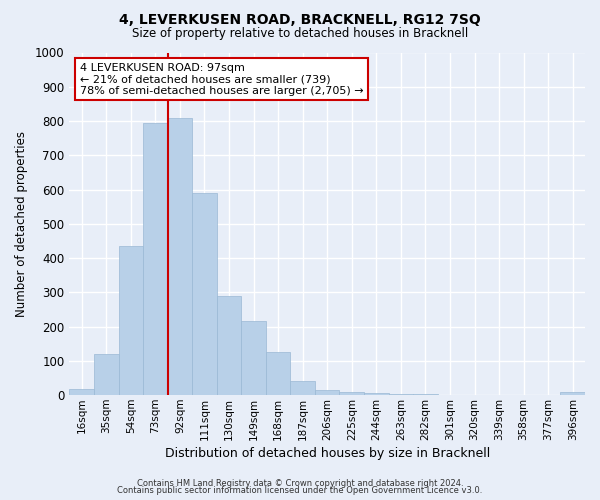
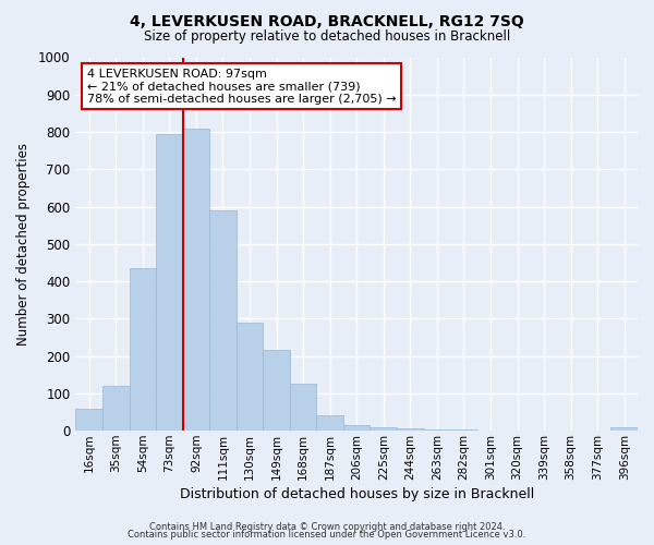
16sqm: 18 -> 60
